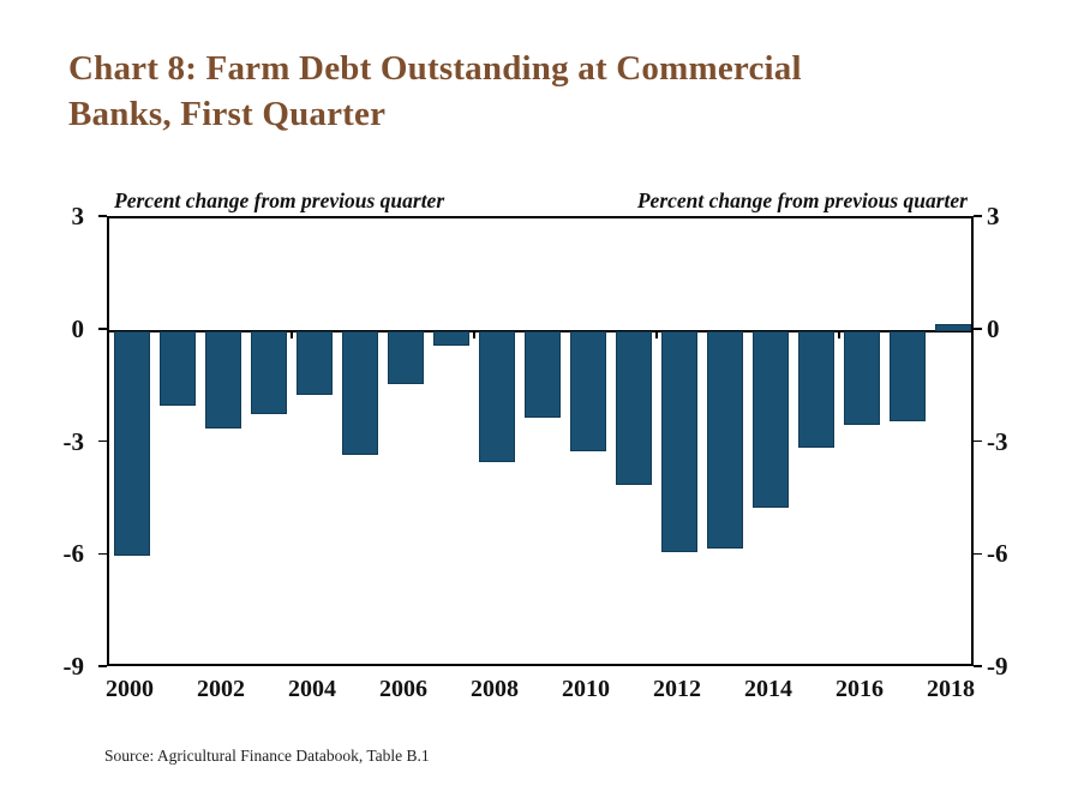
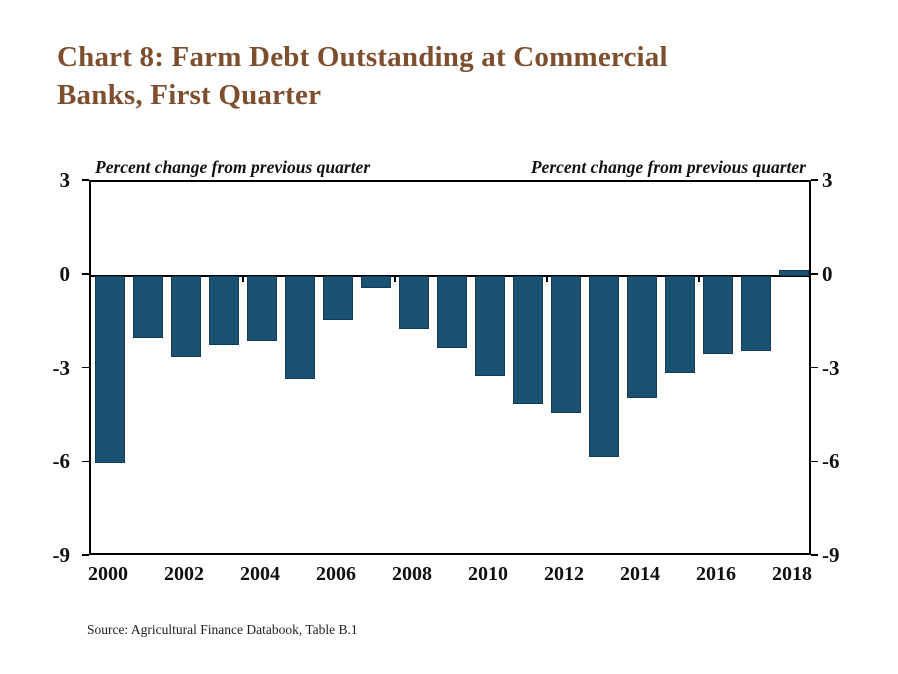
2004: -1.7 -> -2.1
2008: -3.5 -> -1.7
2012: -5.9 -> -4.4
2014: -4.7 -> -3.9
